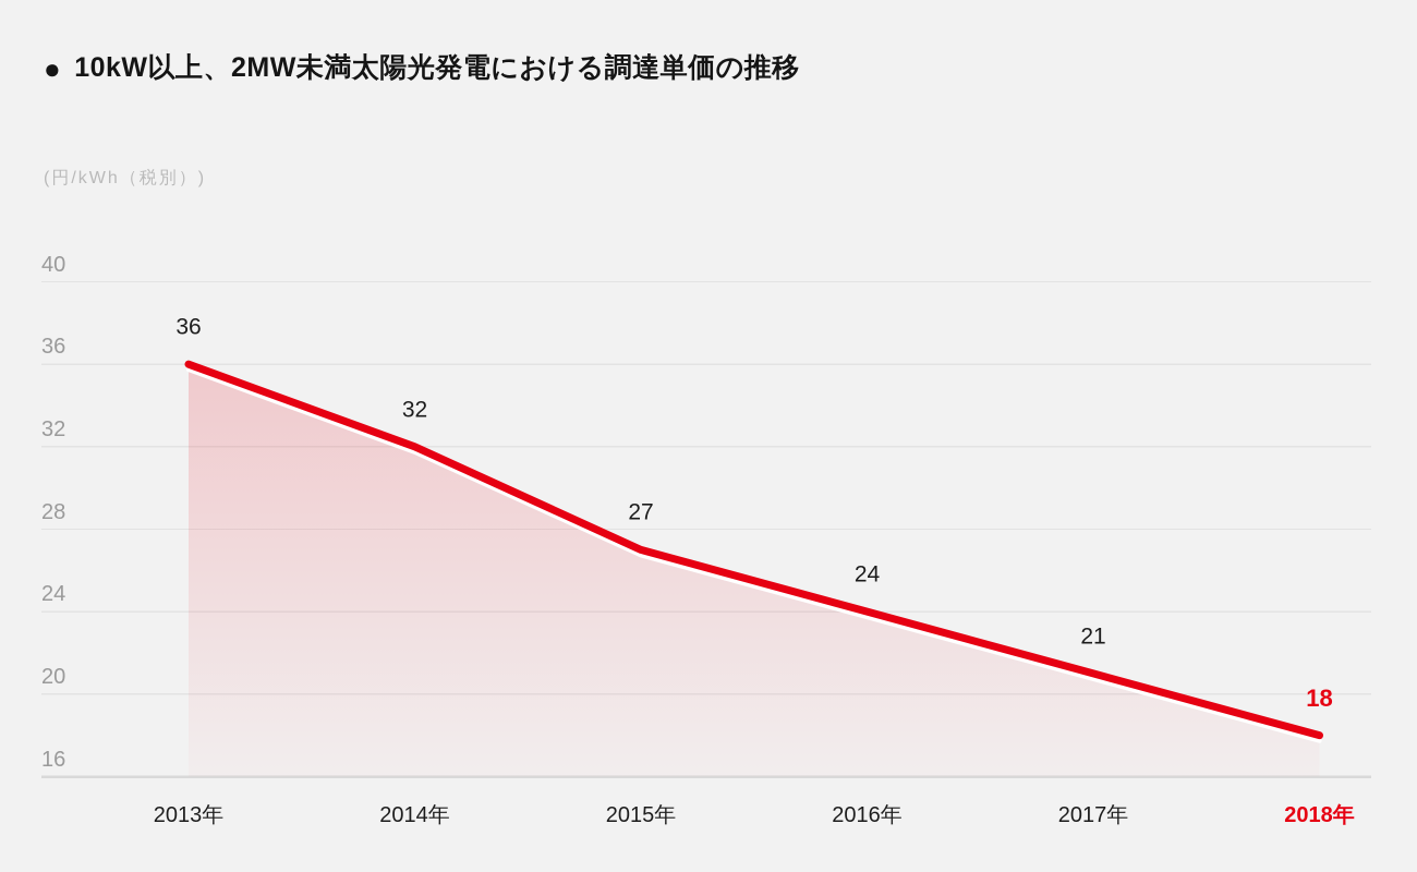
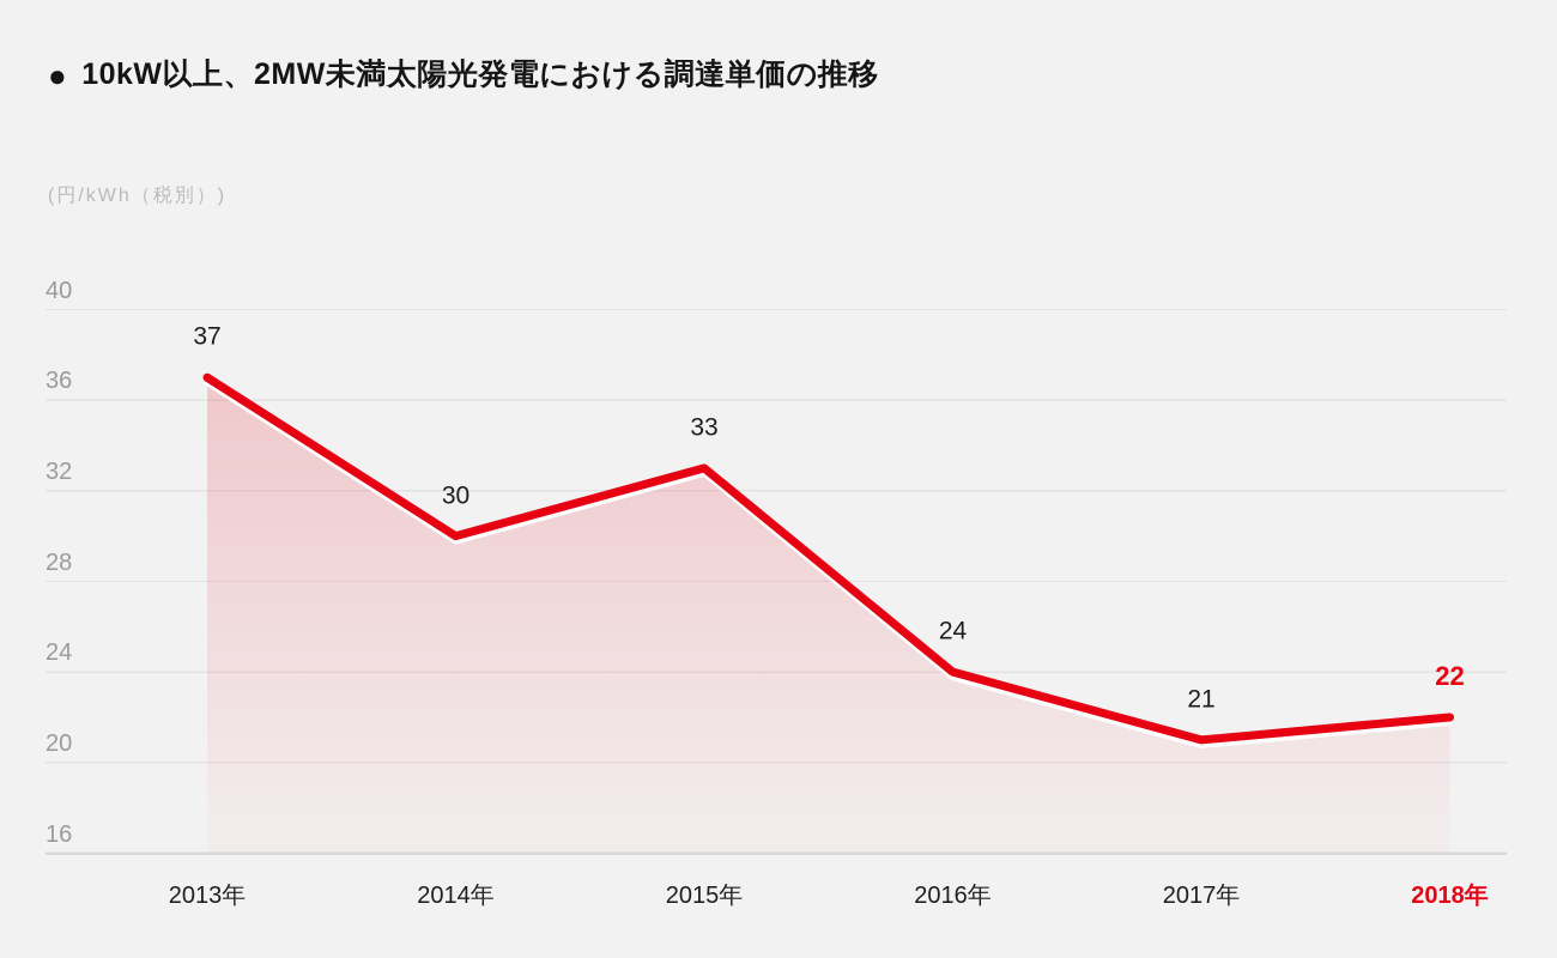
2013年: 36 -> 37
2014年: 32 -> 30
2015年: 27 -> 33
2018年: 18 -> 22
